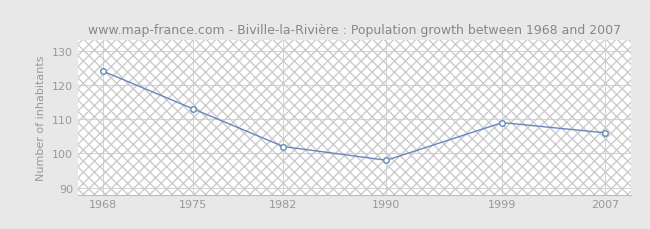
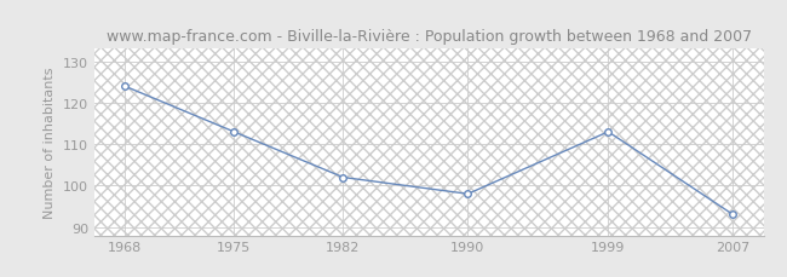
1999: 109 -> 113
2007: 106 -> 93
